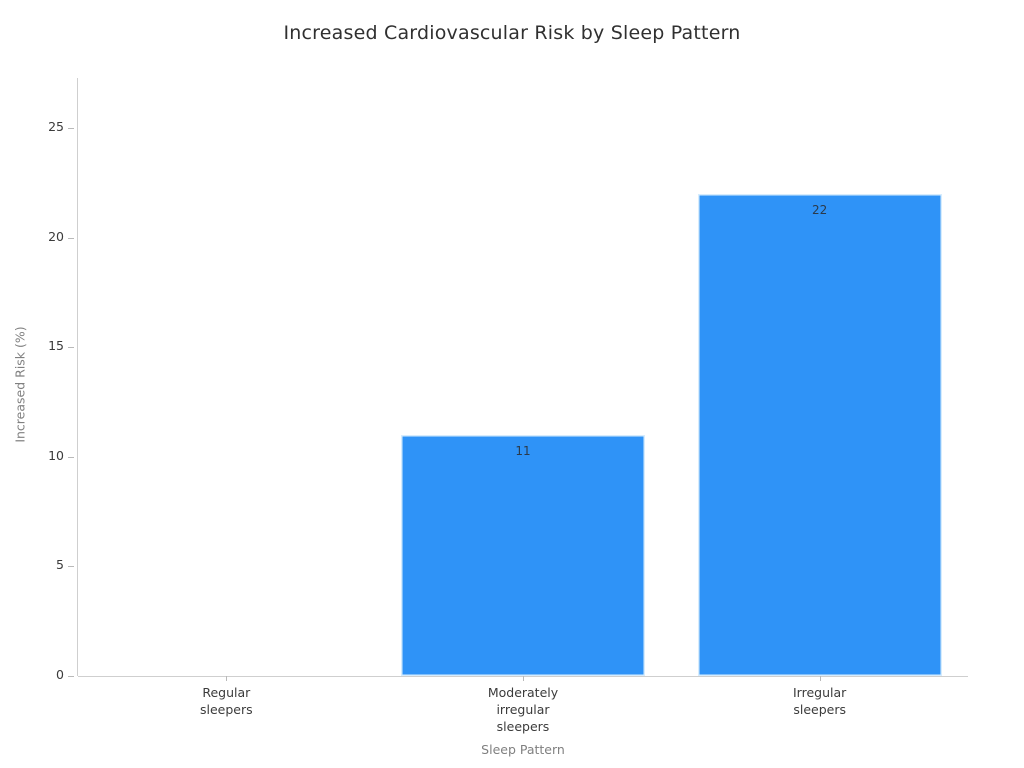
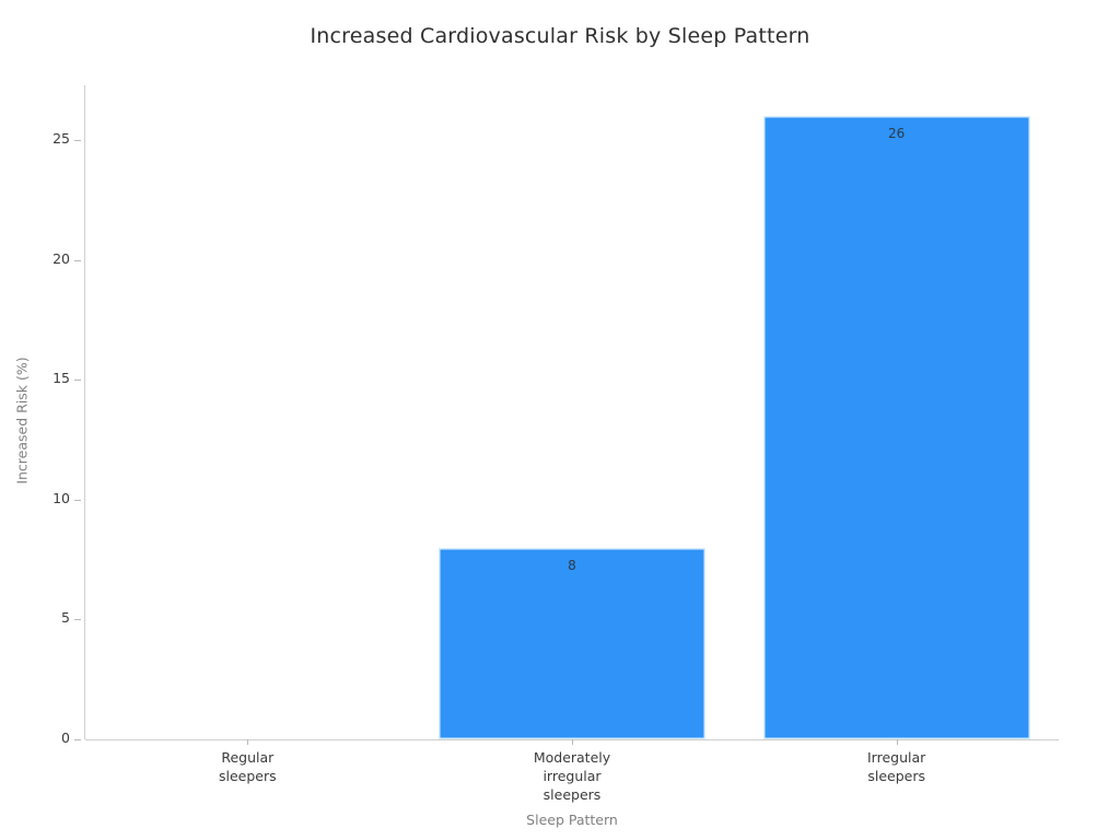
Moderately irregular sleepers: 11 -> 8
Irregular sleepers: 22 -> 26
